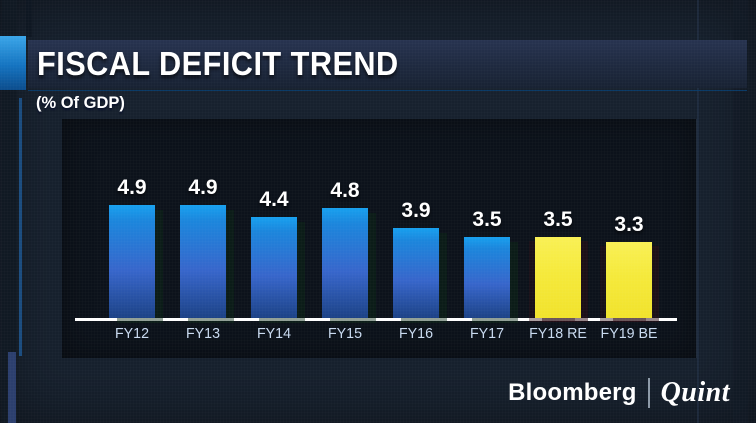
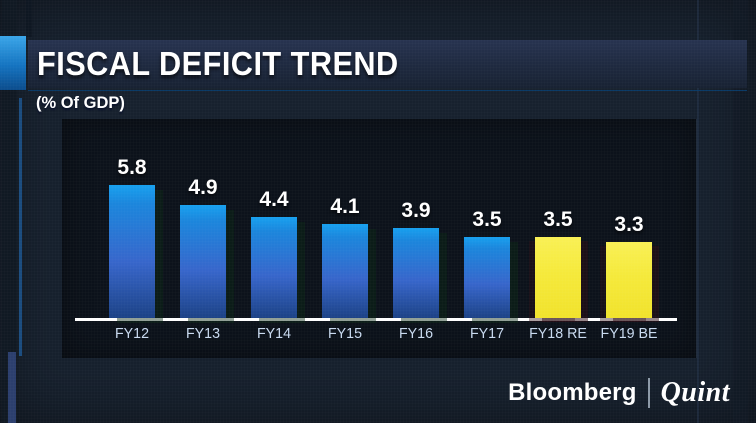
FY12: 4.9 -> 5.8
FY15: 4.8 -> 4.1
